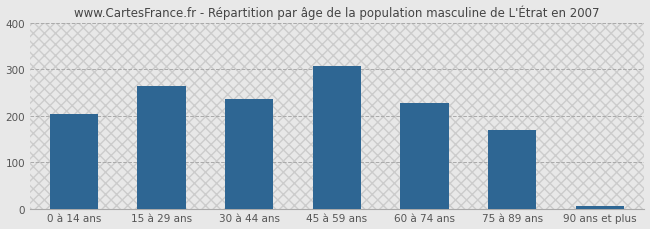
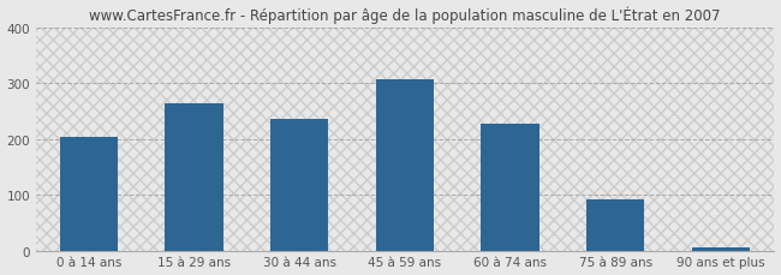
75 à 89 ans: 170 -> 92
